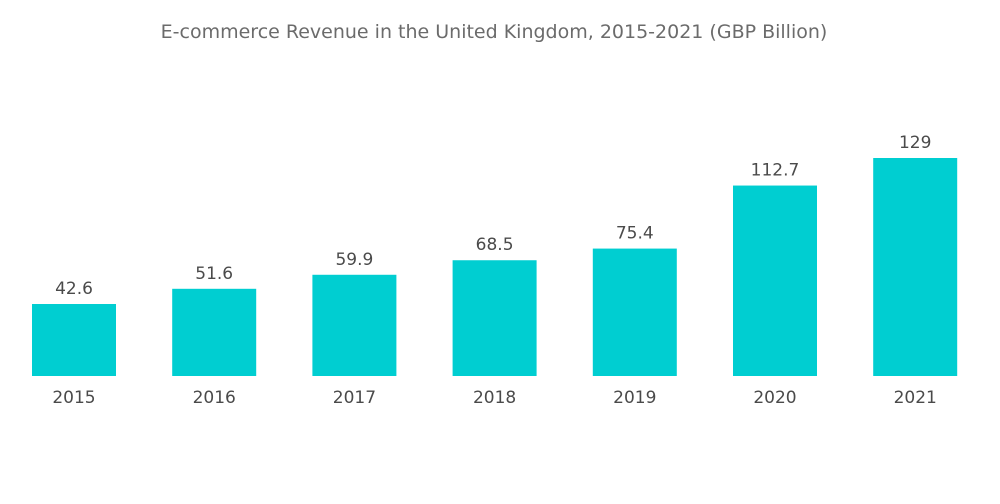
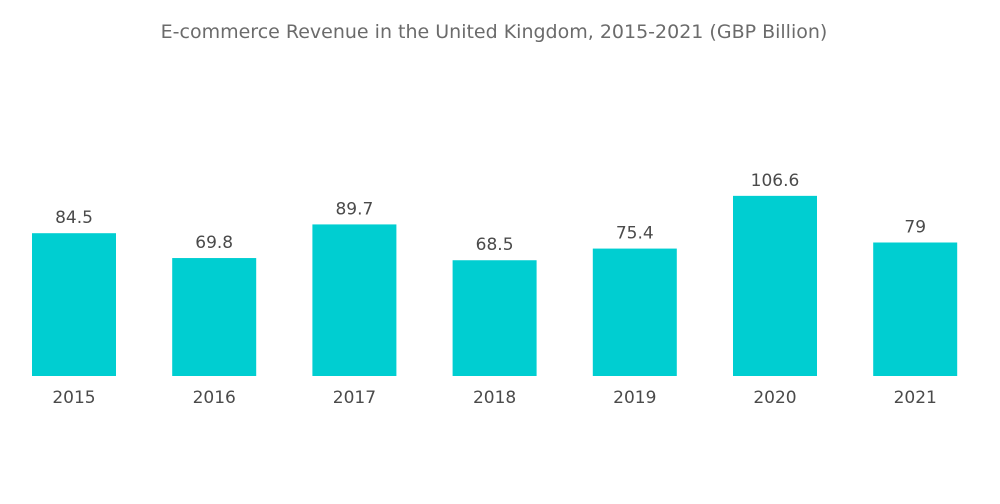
2015: 42.6 -> 84.5
2016: 51.6 -> 69.8
2017: 59.9 -> 89.7
2020: 112.7 -> 106.6
2021: 129 -> 79
